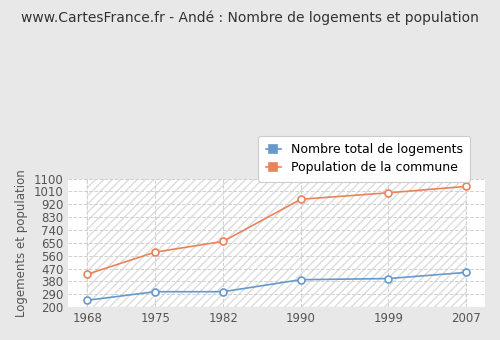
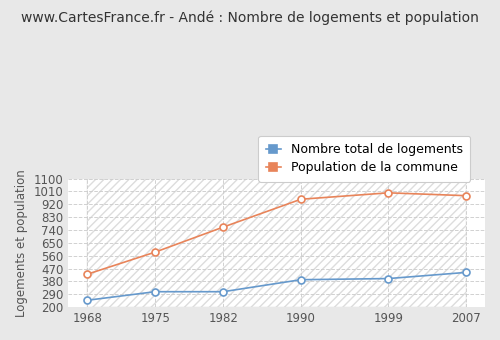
Population de la commune/1982: 660 -> 760
Population de la commune/2007: 1040 -> 980
